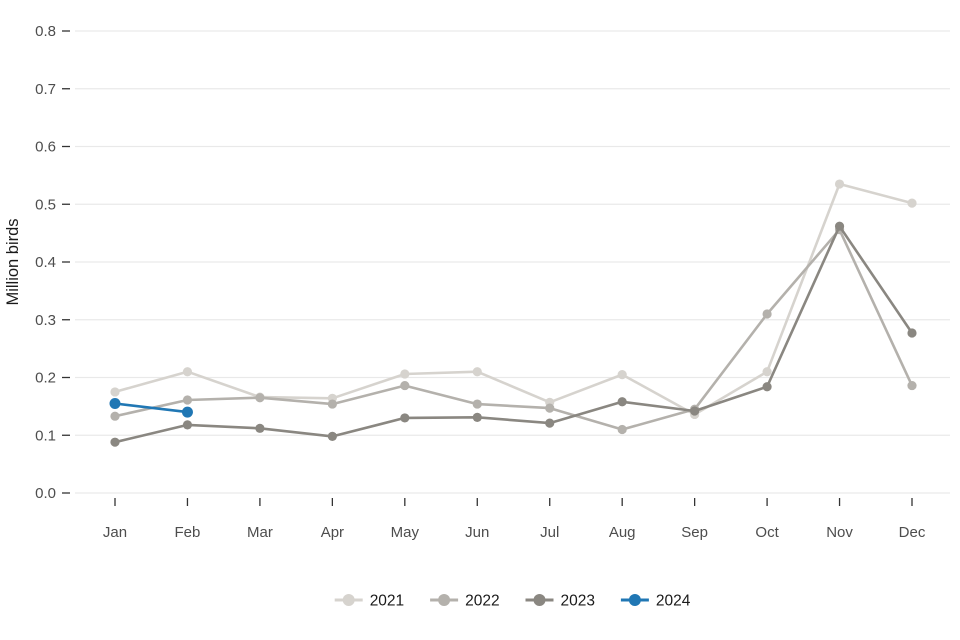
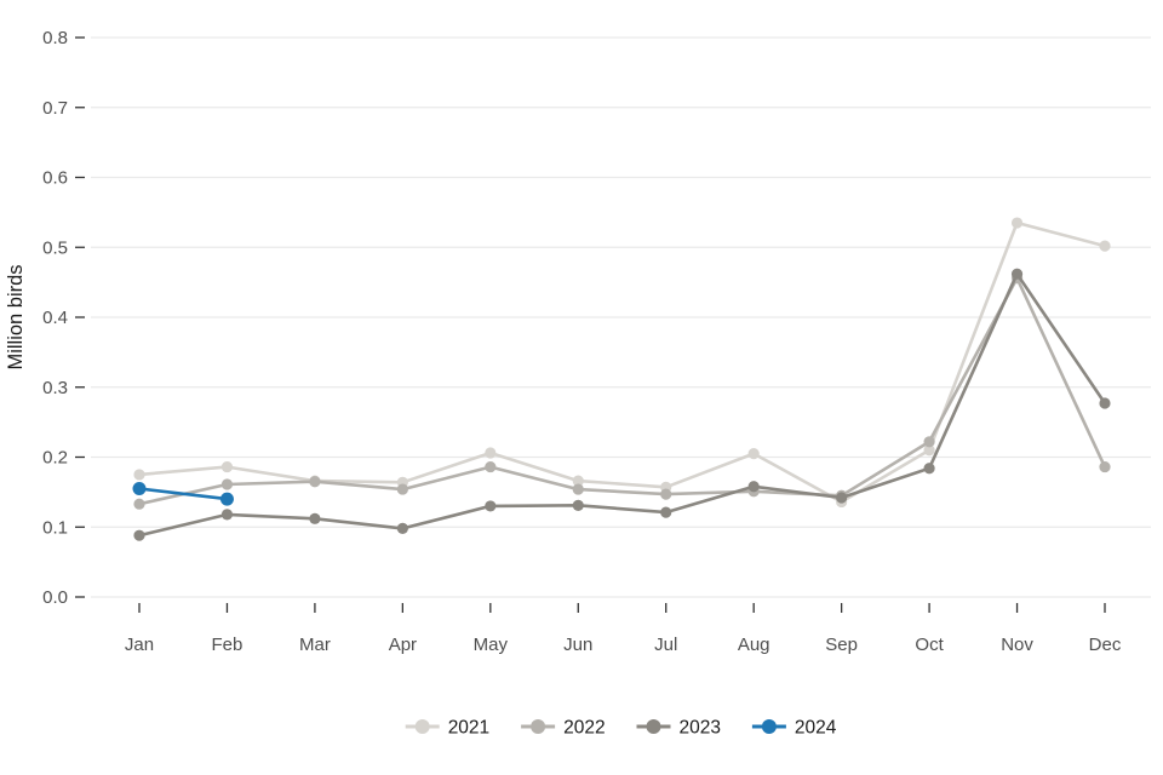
2021/Feb: 0.21 -> 0.19
2021/Jun: 0.21 -> 0.17
2022/Aug: 0.11 -> 0.15
2022/Oct: 0.31 -> 0.22
